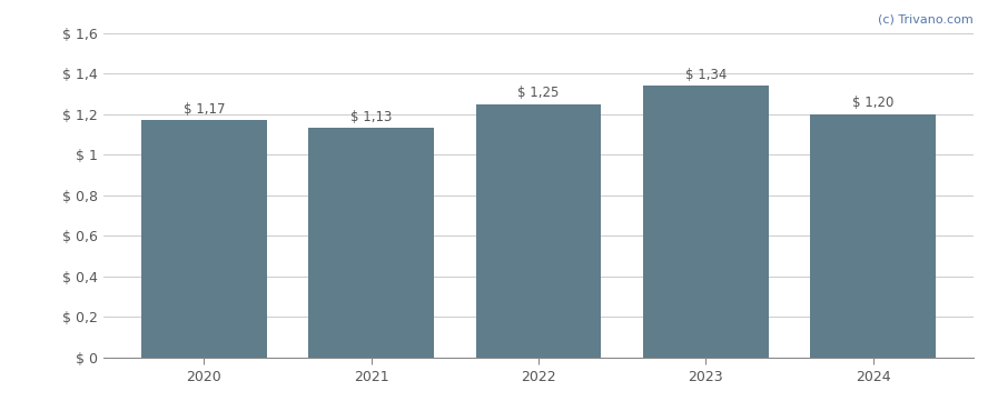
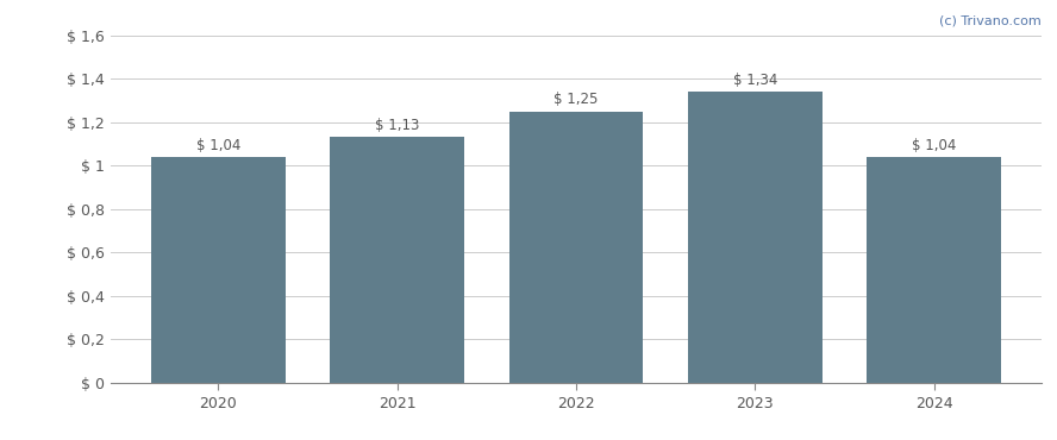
2020: 1,17 -> 1,04
2024: 1,20 -> 1,04
